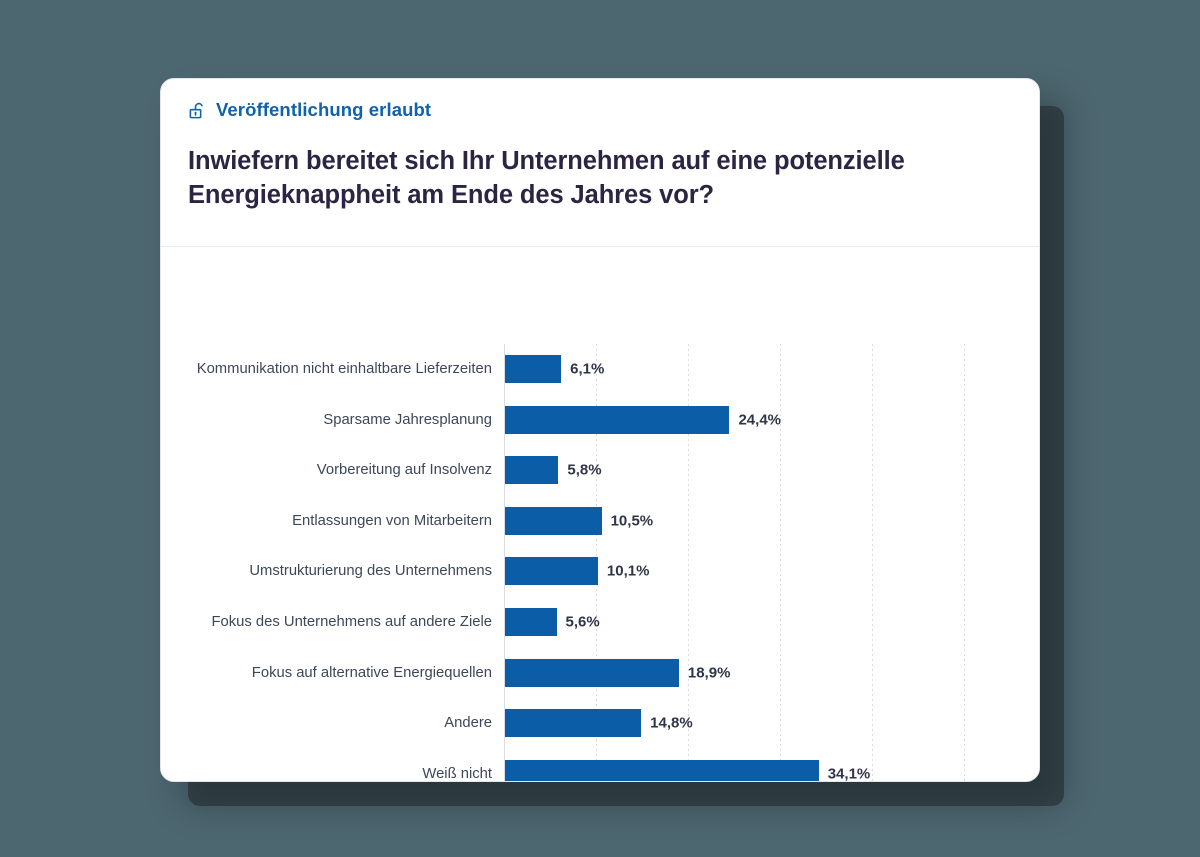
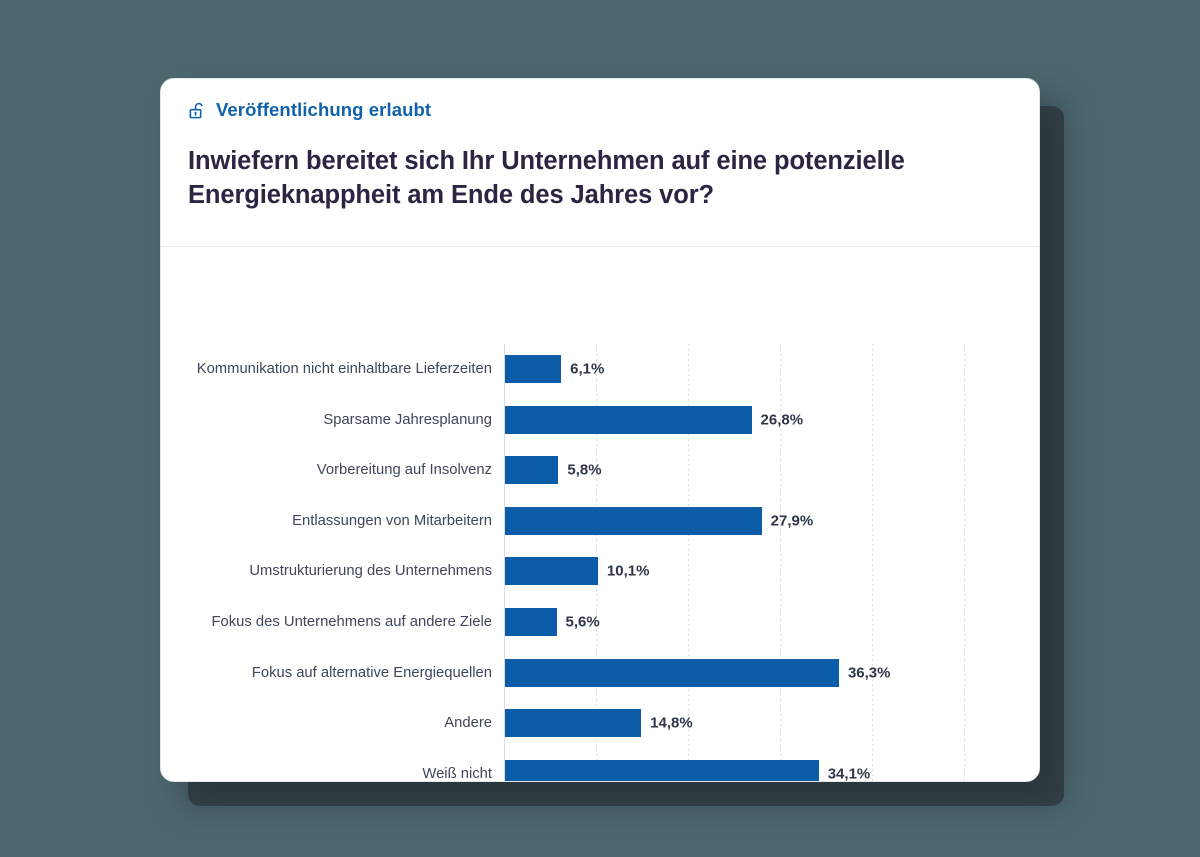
Sparsame Jahresplanung: 24,4% -> 26,8%
Entlassungen von Mitarbeitern: 10,5% -> 27,9%
Fokus auf alternative Energiequellen: 18,9% -> 36,3%
